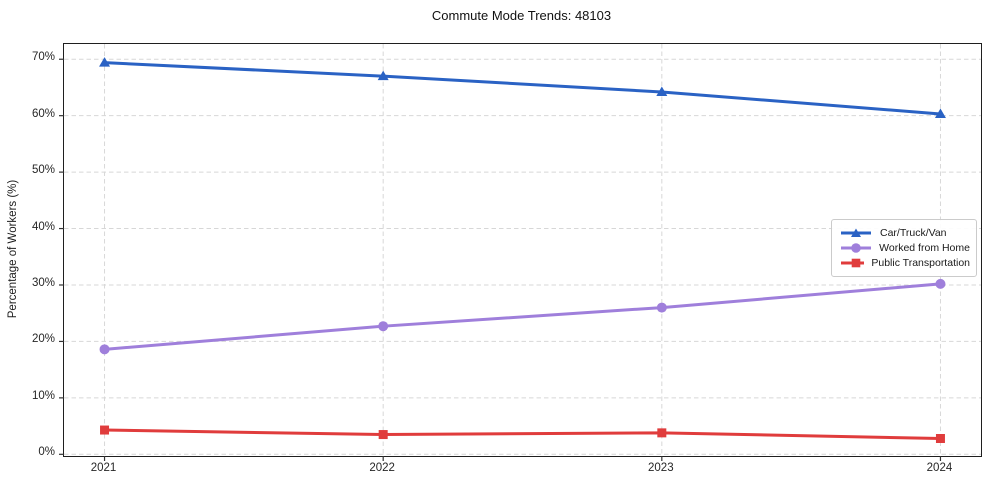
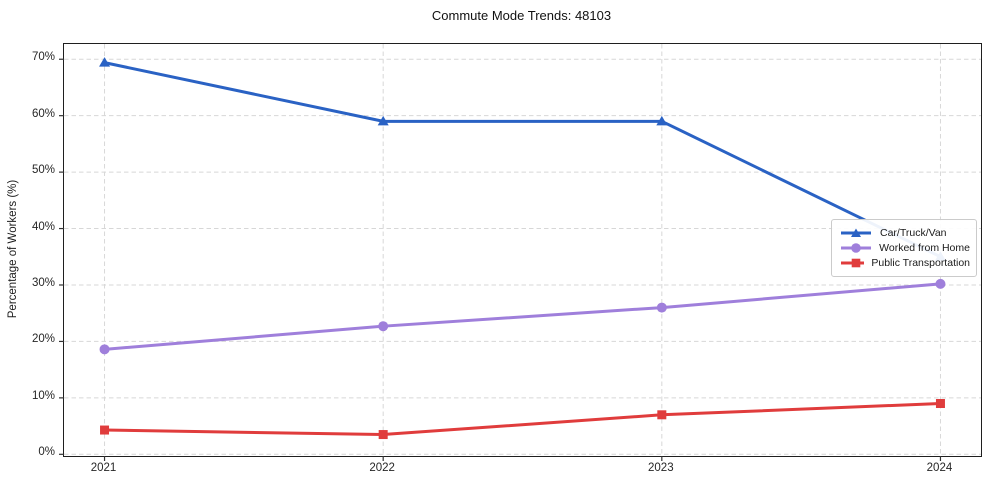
Car/Truck/Van/2022: 67% -> 59%
Car/Truck/Van/2023: 64% -> 59%
Public Transportation/2023: 4% -> 7%
Car/Truck/Van/2024: 60% -> 35%
Public Transportation/2024: 3% -> 9%
